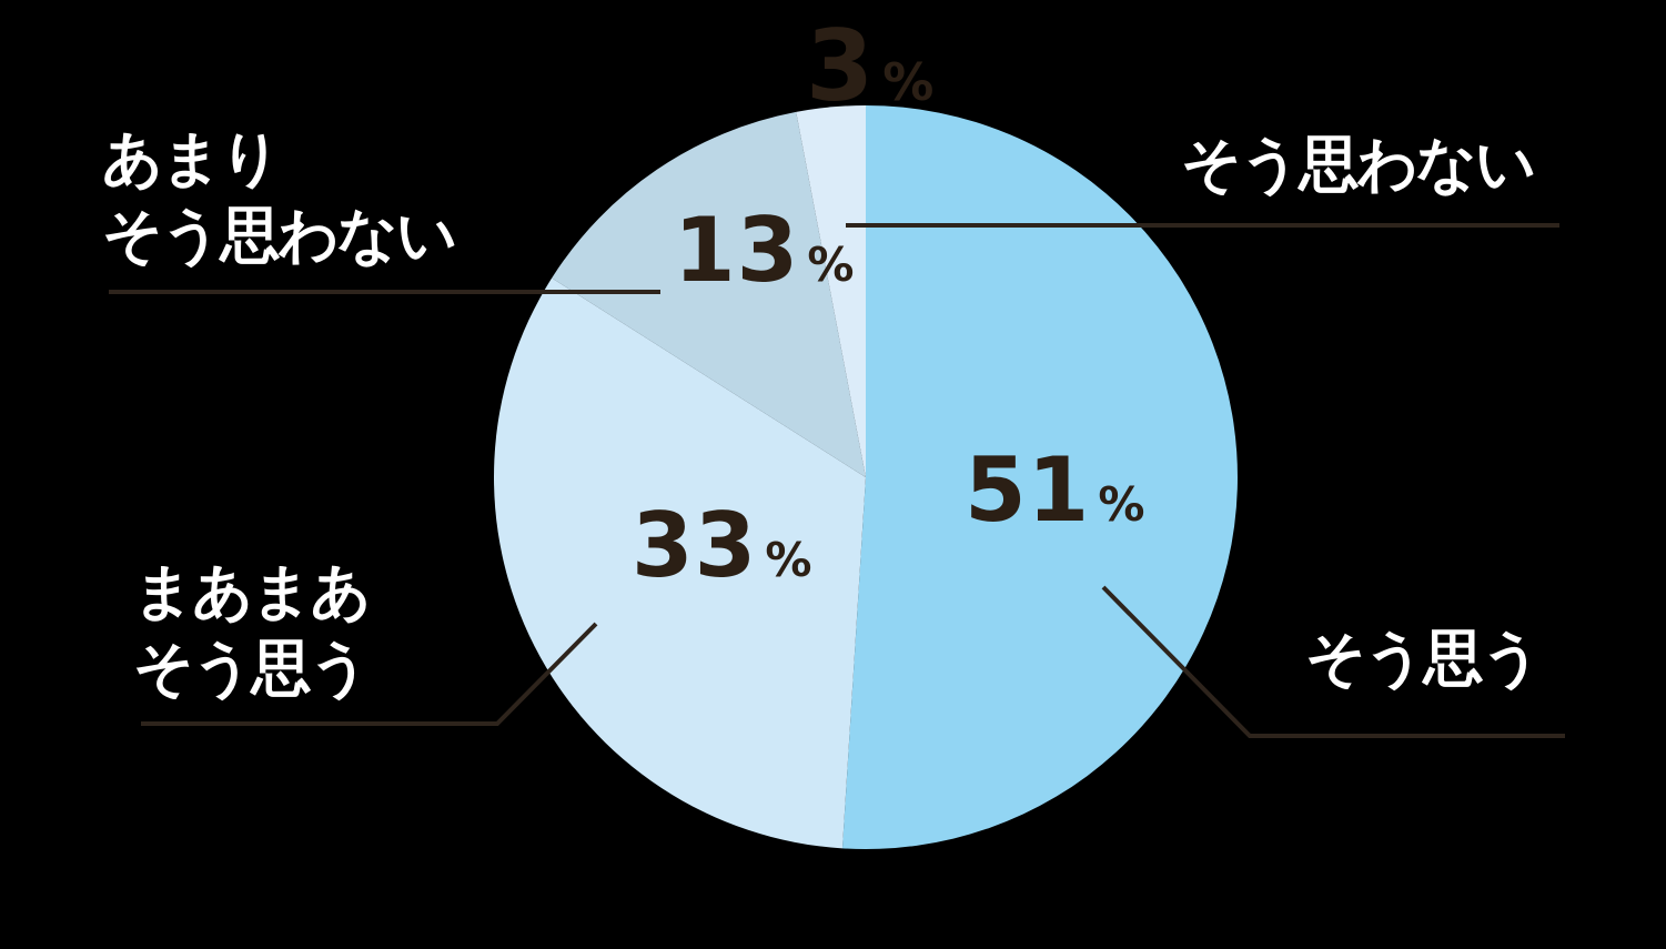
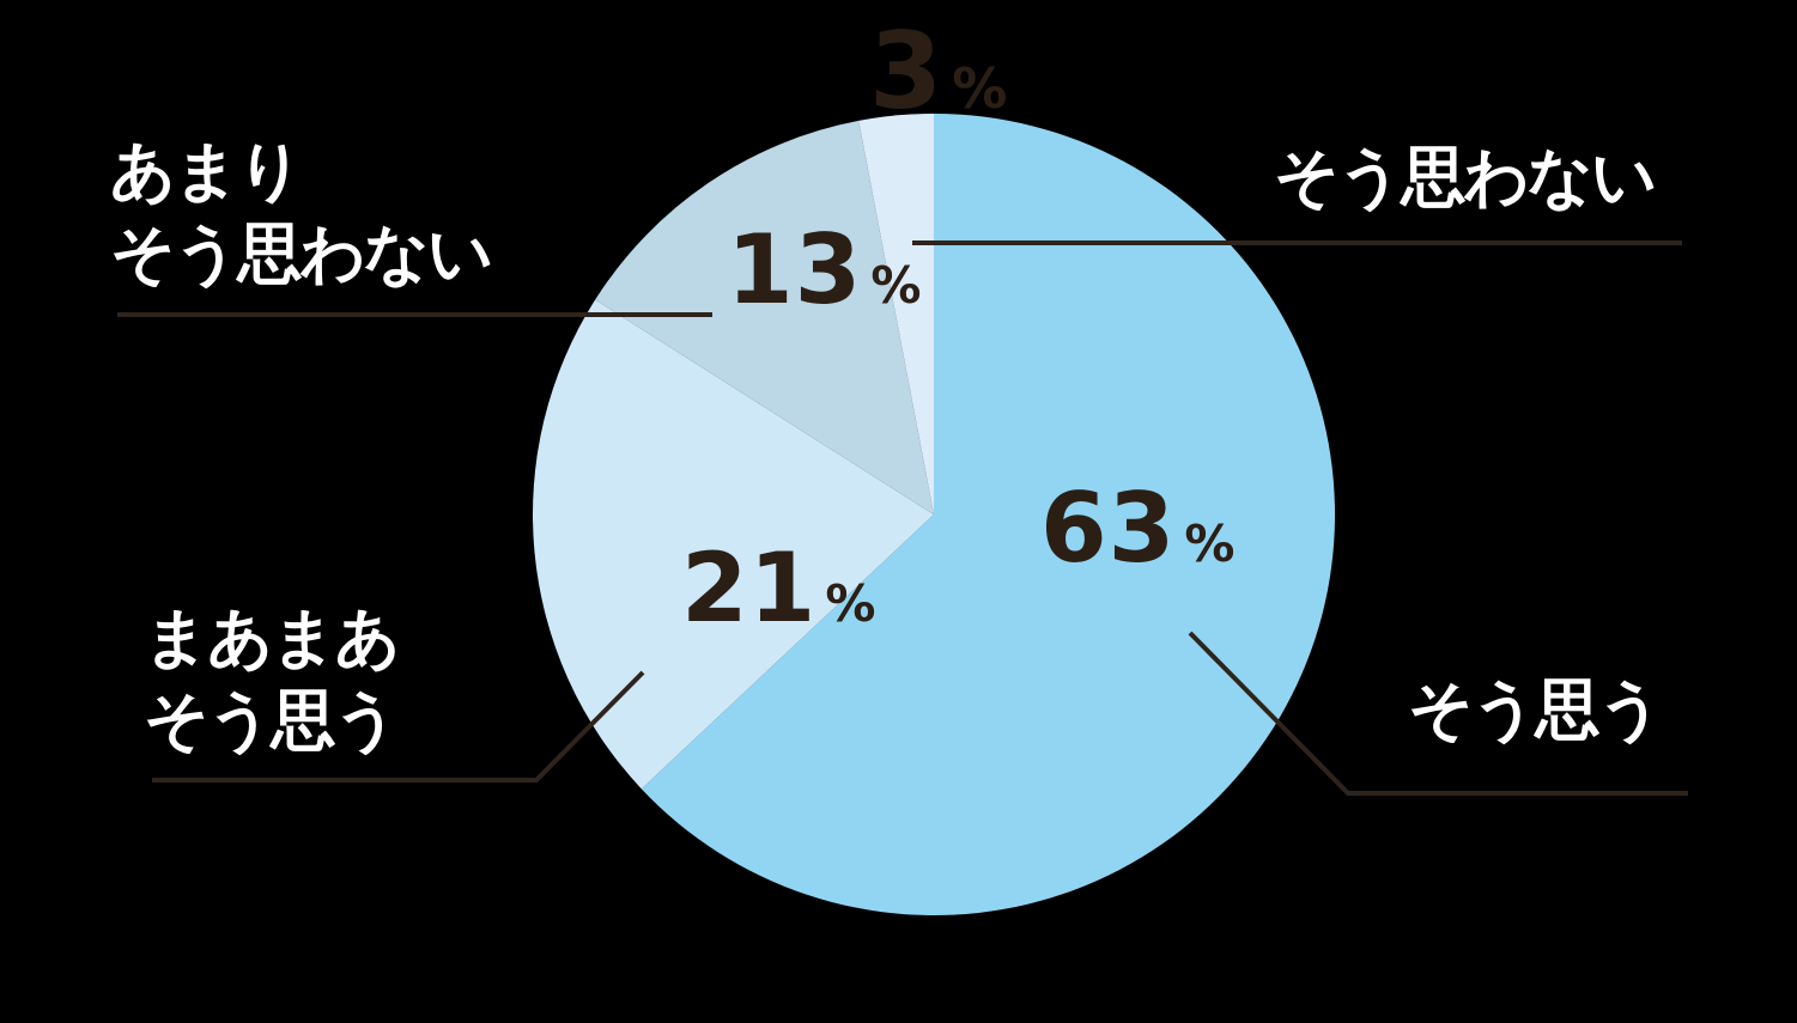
そう思う: 51 -> 63
まあまあそう思う: 33 -> 21
